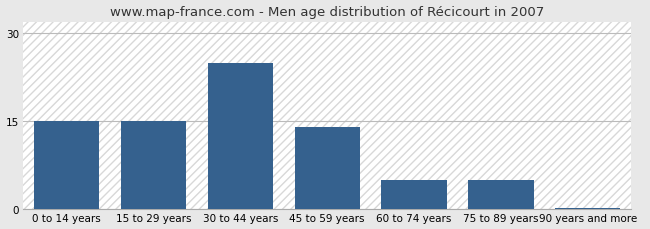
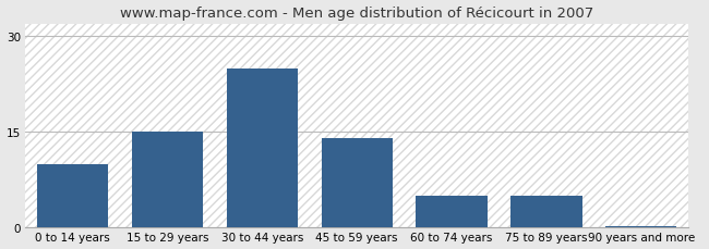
0 to 14 years: 15.0 -> 10.0
